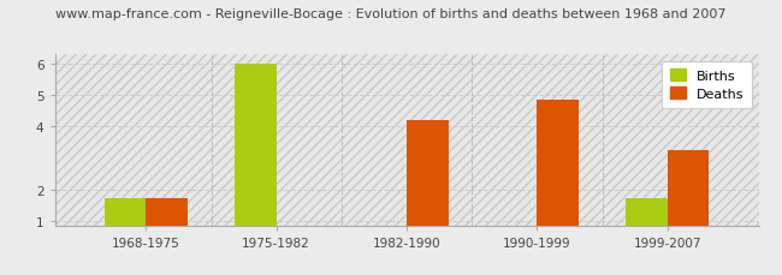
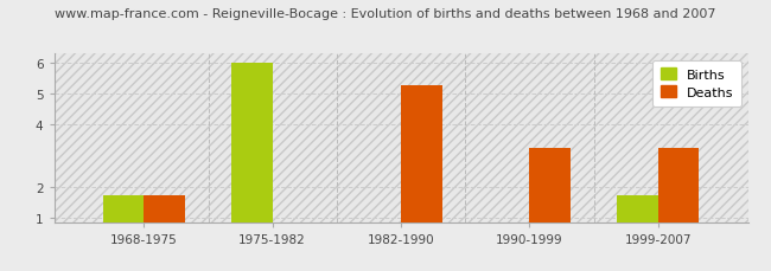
Deaths/1982-1990: 4.20 -> 5.25
Deaths/1990-1999: 4.85 -> 3.25
